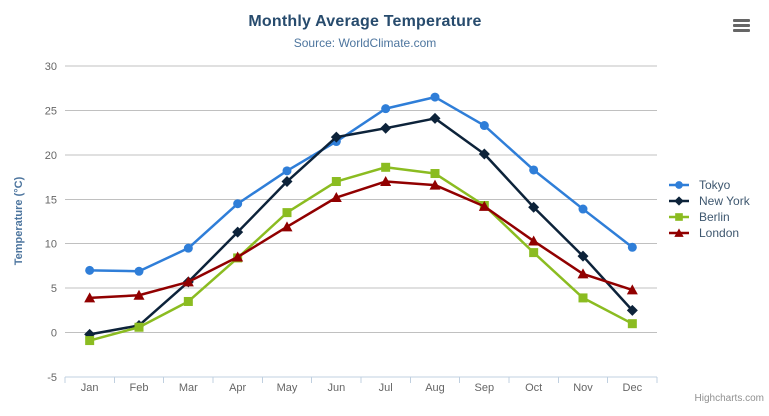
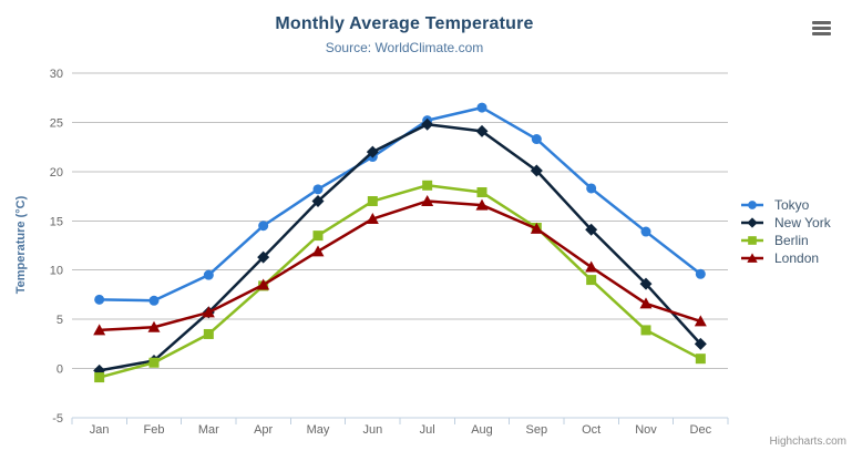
New York/Jul: 23 -> 25
